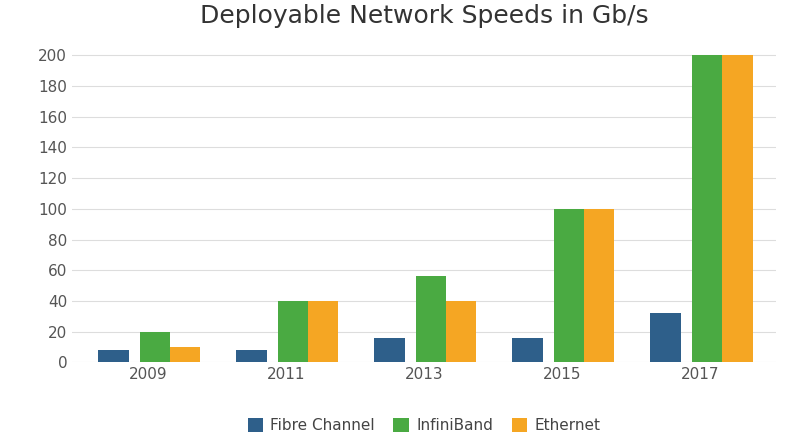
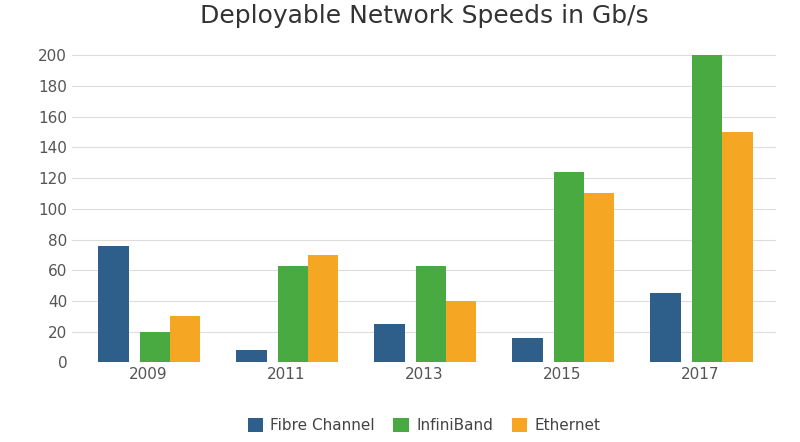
Fibre Channel/2009: 8 -> 76
Ethernet/2009: 10 -> 30
InfiniBand/2011: 40 -> 63
Ethernet/2011: 40 -> 70
Fibre Channel/2013: 16 -> 25
InfiniBand/2013: 56 -> 63
InfiniBand/2015: 100 -> 124
Ethernet/2015: 100 -> 110
Fibre Channel/2017: 32 -> 45
Ethernet/2017: 200 -> 150
